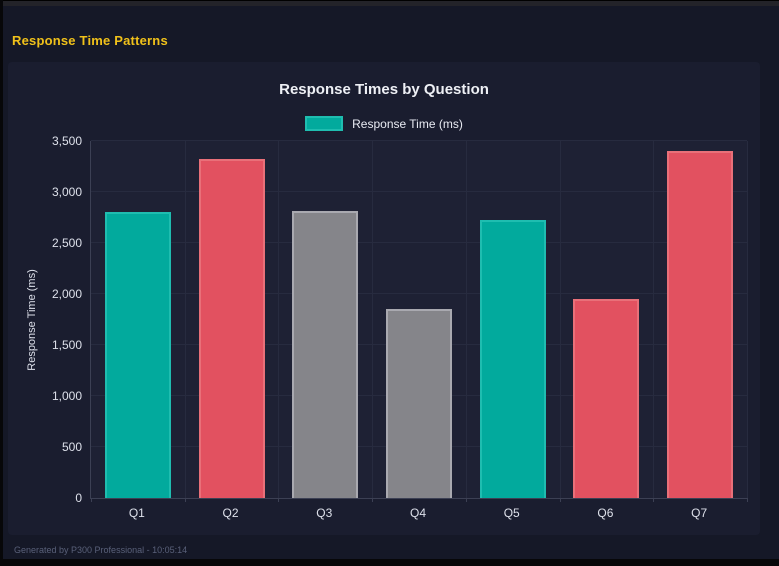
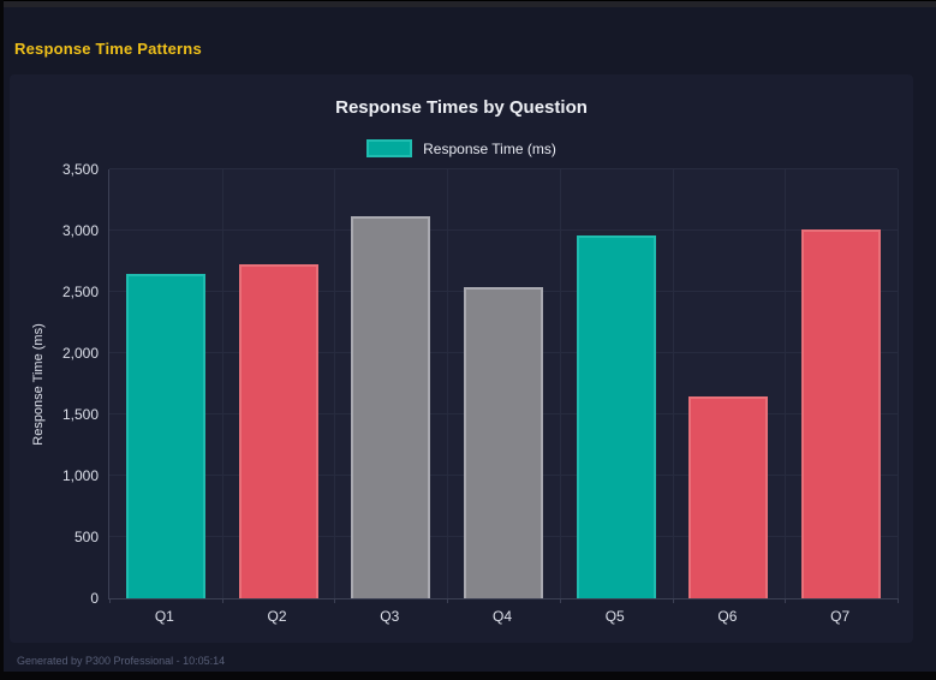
Q1: 2800 -> 2650
Q2: 3320 -> 2730
Q3: 2810 -> 3120
Q4: 1850 -> 2540
Q5: 2730 -> 2960
Q6: 1950 -> 1650
Q7: 3400 -> 3010
